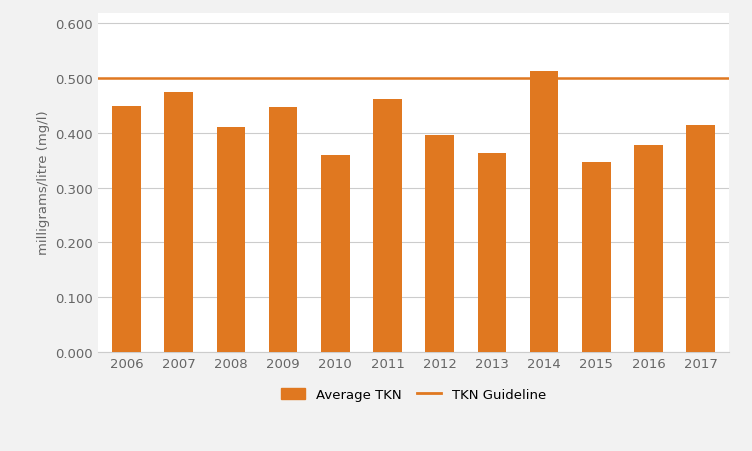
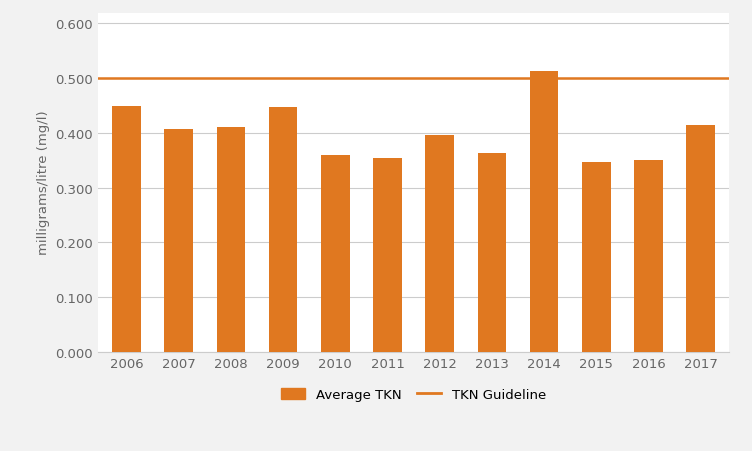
2007: 0.474 -> 0.407
2011: 0.462 -> 0.354
2016: 0.378 -> 0.350
